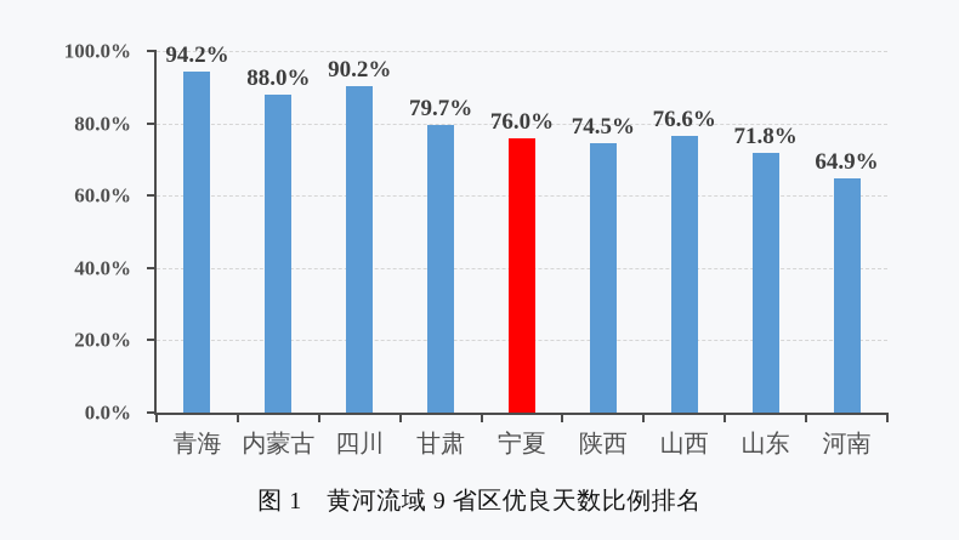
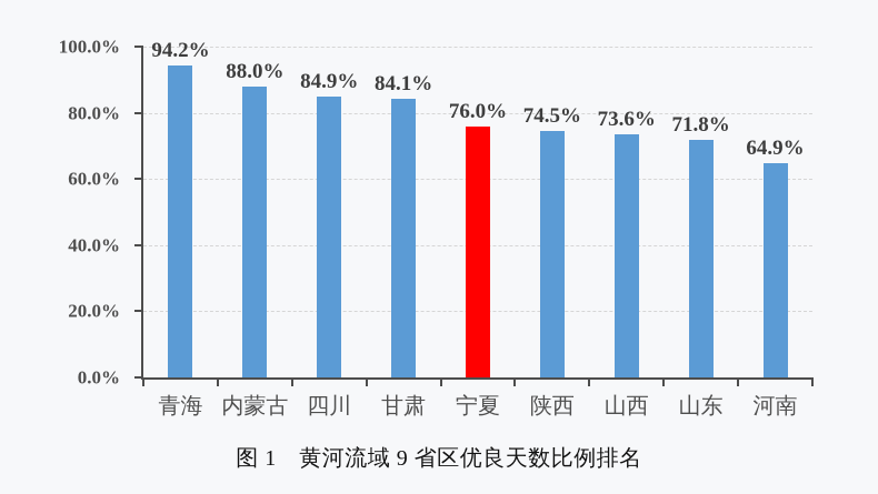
四川: 90.2% -> 84.9%
甘肃: 79.7% -> 84.1%
山西: 76.6% -> 73.6%
